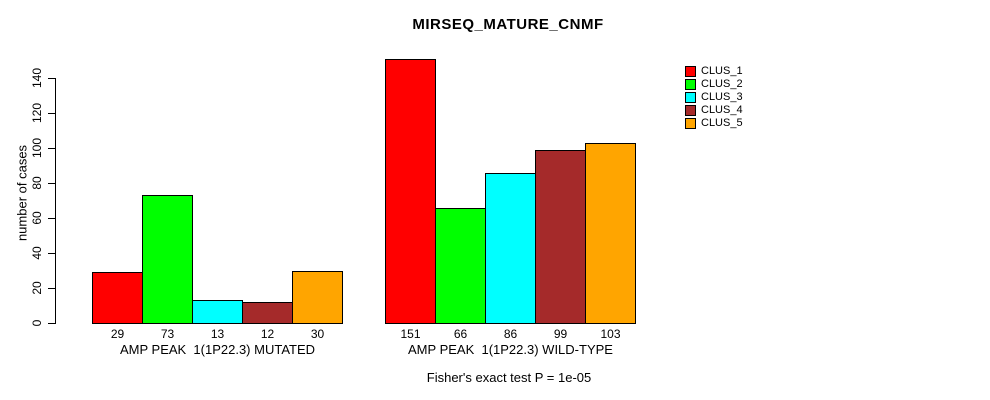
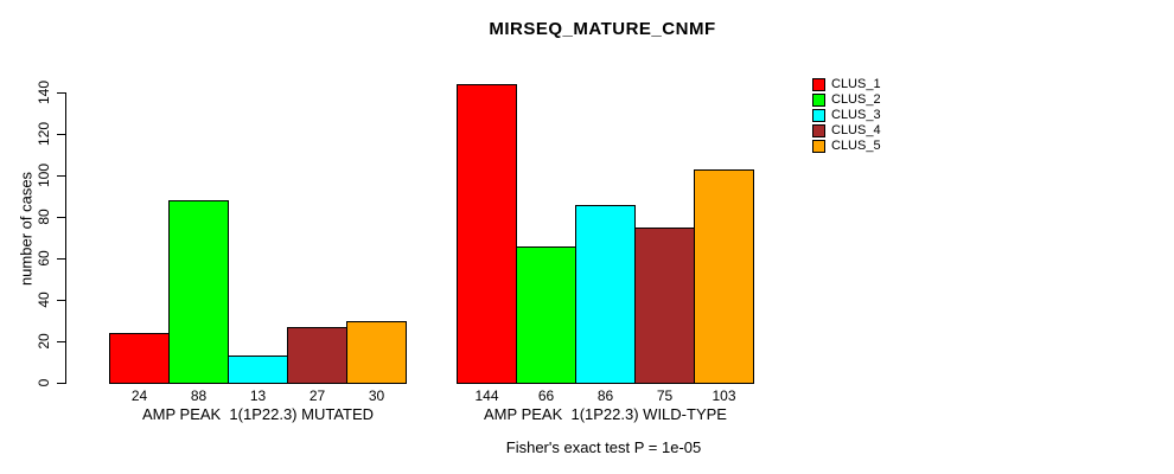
CLUS_1/AMP PEAK 1(1P22.3) MUTATED: 29 -> 24
CLUS_2/AMP PEAK 1(1P22.3) MUTATED: 73 -> 88
CLUS_4/AMP PEAK 1(1P22.3) MUTATED: 12 -> 27
CLUS_1/AMP PEAK 1(1P22.3) WILD-TYPE: 151 -> 144
CLUS_4/AMP PEAK 1(1P22.3) WILD-TYPE: 99 -> 75
